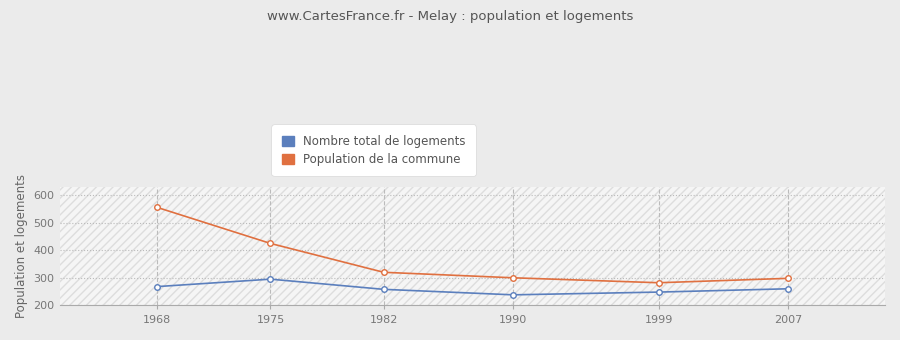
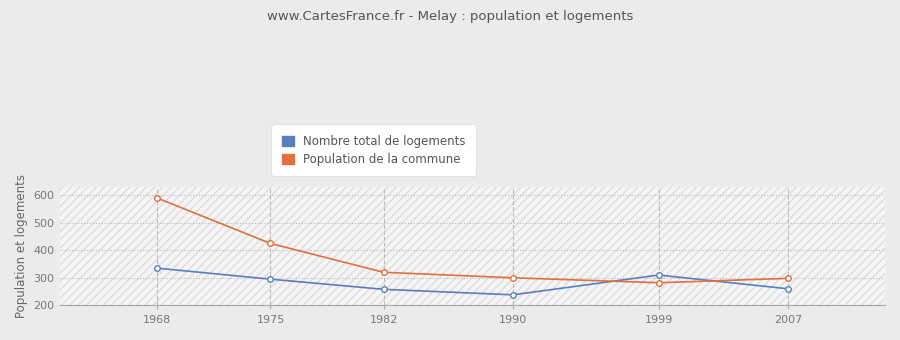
Nombre total de logements/1968: 268 -> 335
Population de la commune/1968: 556 -> 590
Nombre total de logements/1999: 248 -> 310
